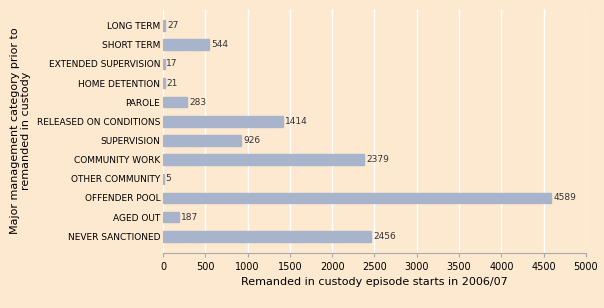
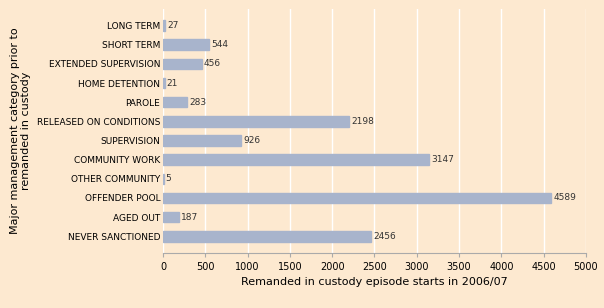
EXTENDED SUPERVISION: 17 -> 456
RELEASED ON CONDITIONS: 1414 -> 2198
COMMUNITY WORK: 2379 -> 3147
